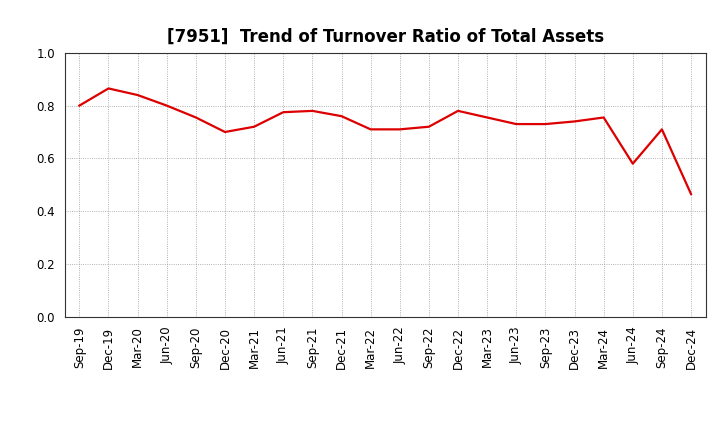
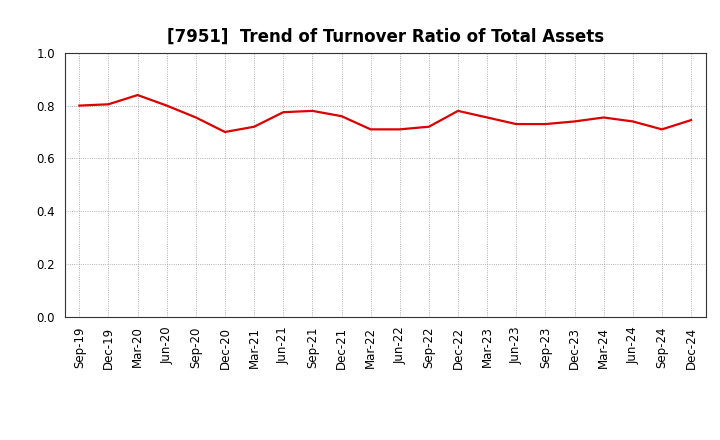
Dec-19: 0.865 -> 0.805
Jun-24: 0.580 -> 0.740
Dec-24: 0.465 -> 0.745
